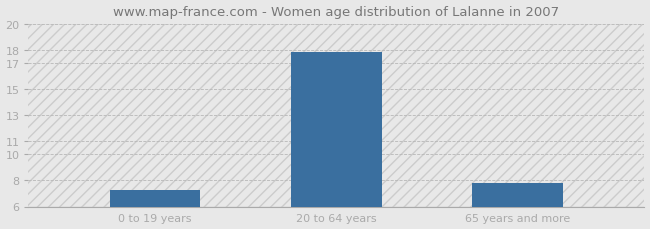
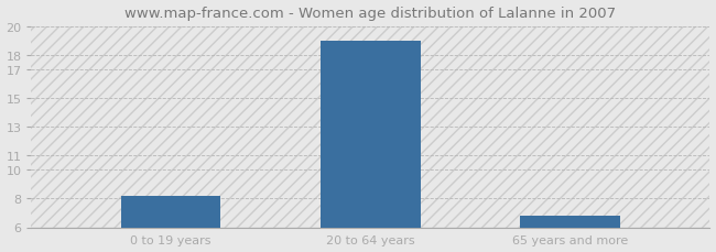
0 to 19 years: 7.3 -> 8.2
20 to 64 years: 17.9 -> 19.0
65 years and more: 7.8 -> 6.8
